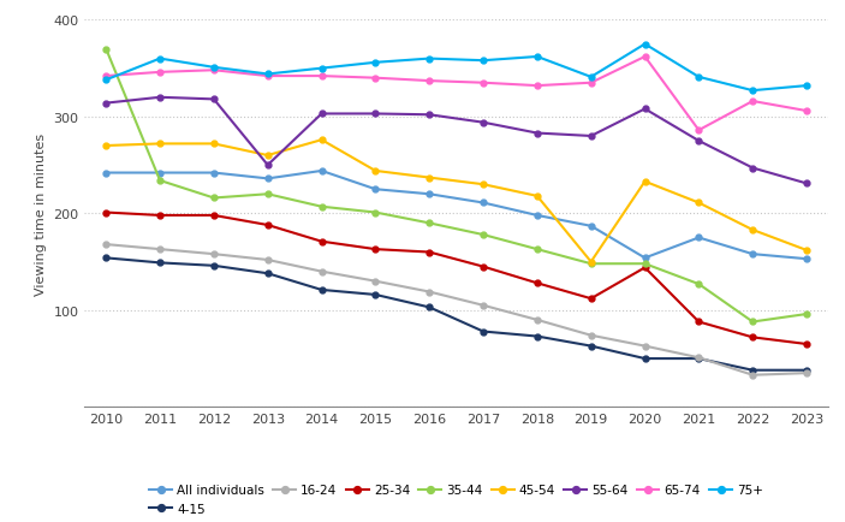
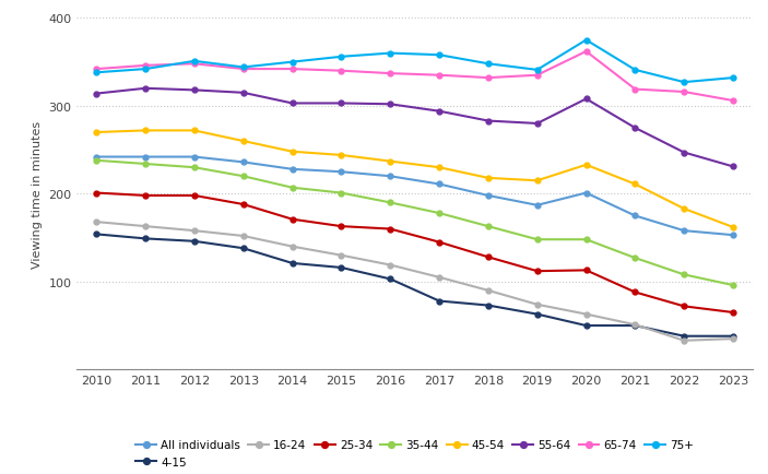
35-44/2010: 370 -> 238
75+/2011: 360 -> 342
35-44/2012: 216 -> 230
55-64/2013: 250 -> 315
All individuals/2014: 244 -> 228
45-54/2014: 276 -> 248
75+/2018: 362 -> 348
45-54/2019: 150 -> 215
All individuals/2020: 154 -> 201
25-34/2020: 144 -> 113
65-74/2021: 286 -> 319
35-44/2022: 88 -> 108
